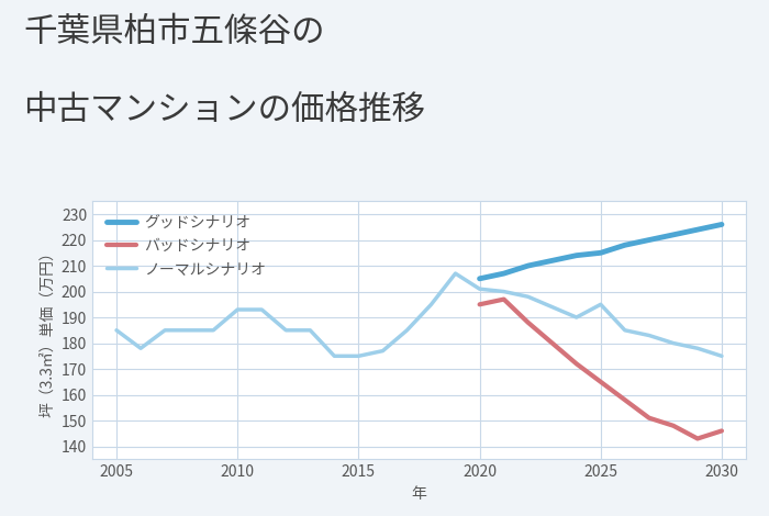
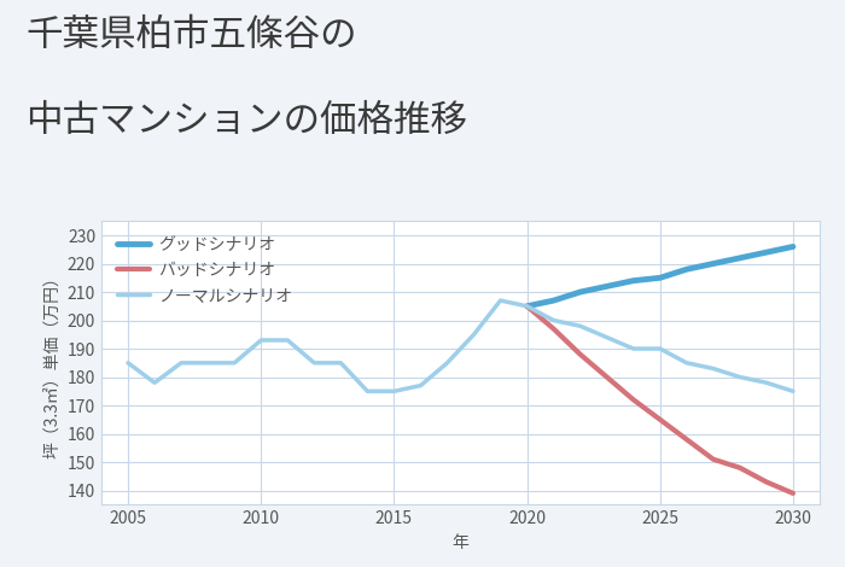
ノーマルシナリオ/2020: 201 -> 205
バッドシナリオ/2020: 195 -> 205
ノーマルシナリオ/2025: 195 -> 190
バッドシナリオ/2030: 146 -> 139
